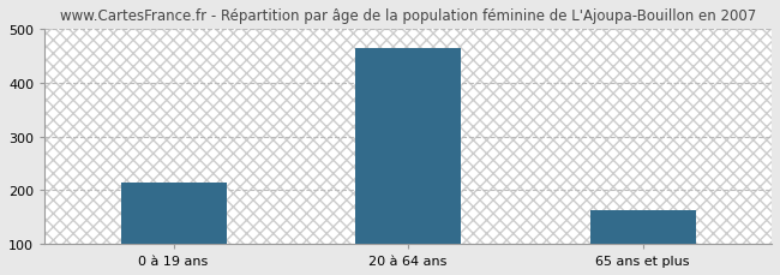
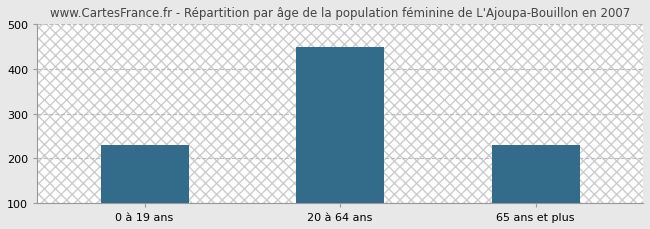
0 à 19 ans: 214 -> 230
20 à 64 ans: 464 -> 450
65 ans et plus: 163 -> 230
